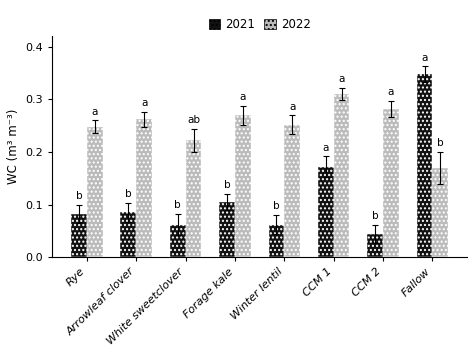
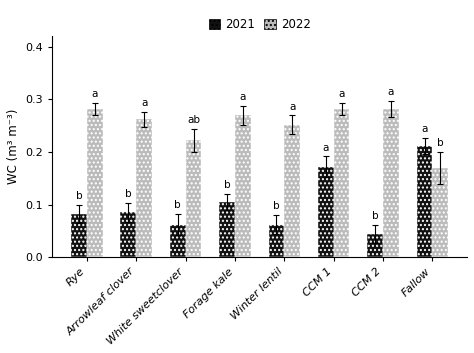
2022/Rye: 0.248 -> 0.282
2022/CCM 1: 0.310 -> 0.282
2021/Fallow: 0.348 -> 0.212
